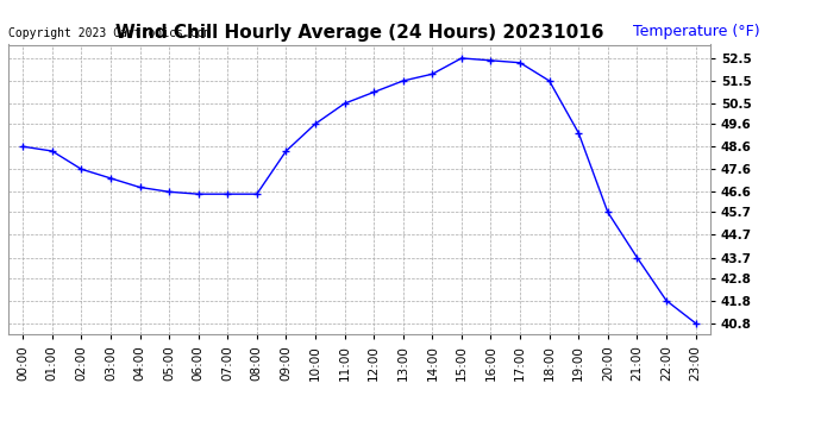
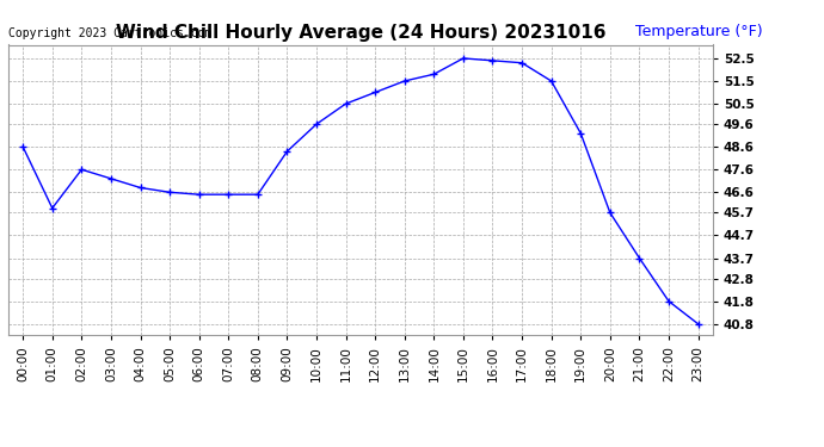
01:00: 48.4 -> 45.9
